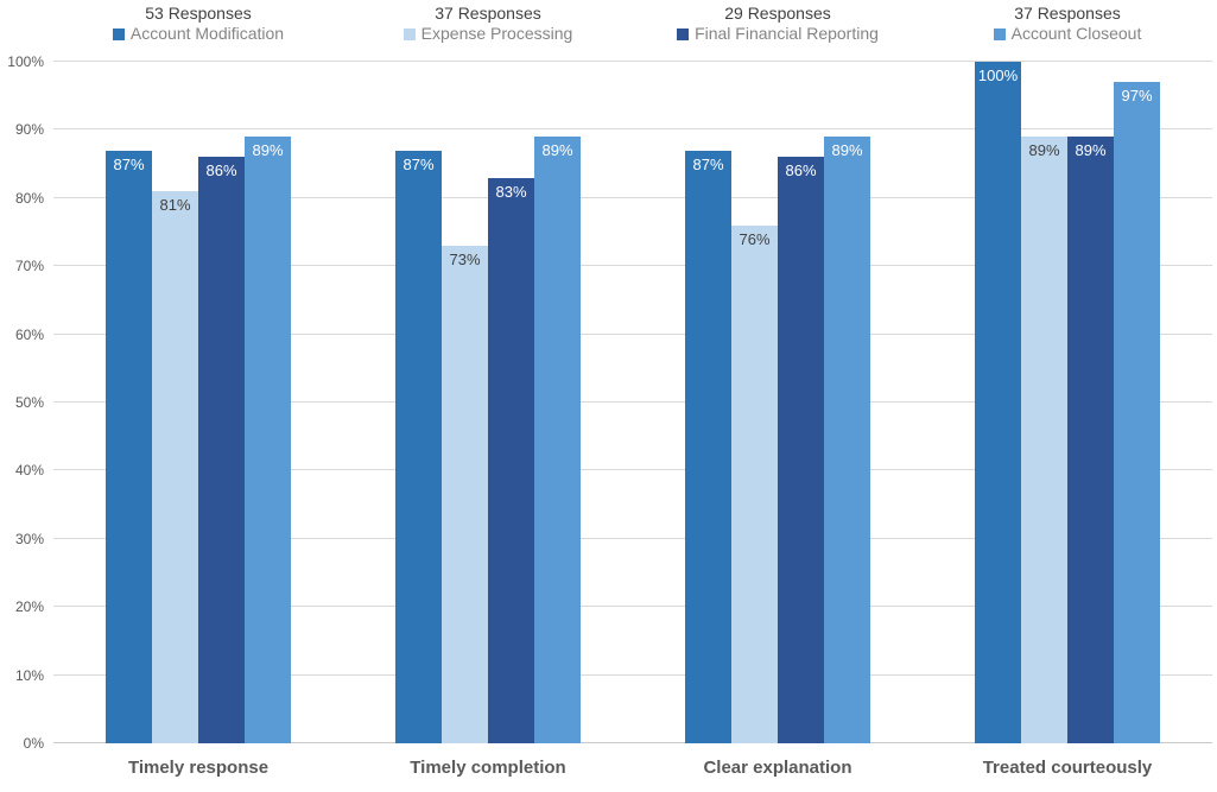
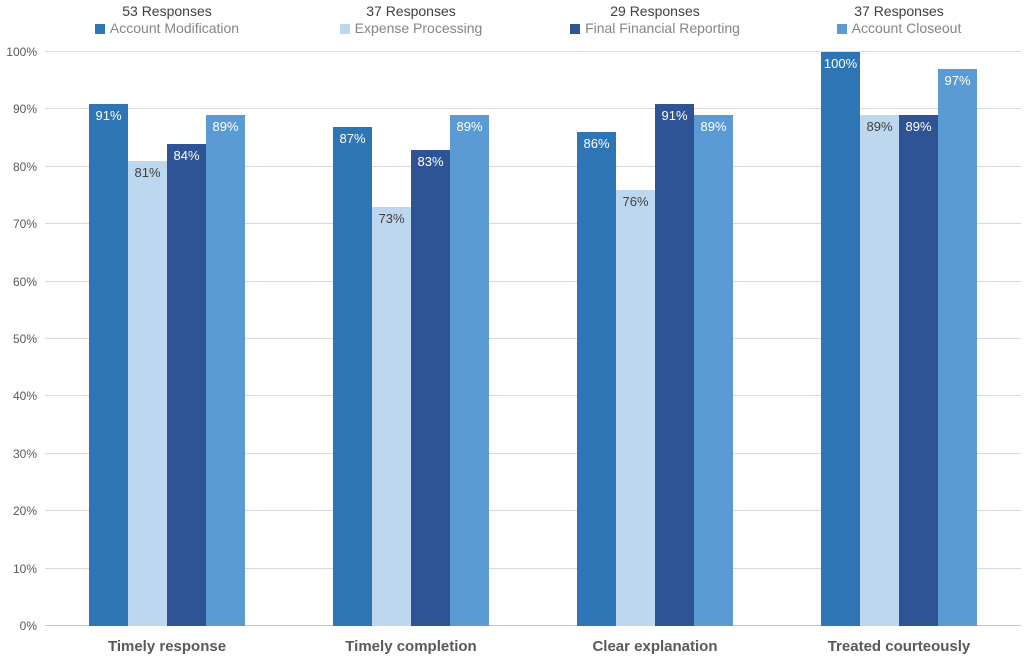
Account Modification/Timely response: 87% -> 91%
Final Financial Reporting/Timely response: 86% -> 84%
Account Modification/Clear explanation: 87% -> 86%
Final Financial Reporting/Clear explanation: 86% -> 91%
